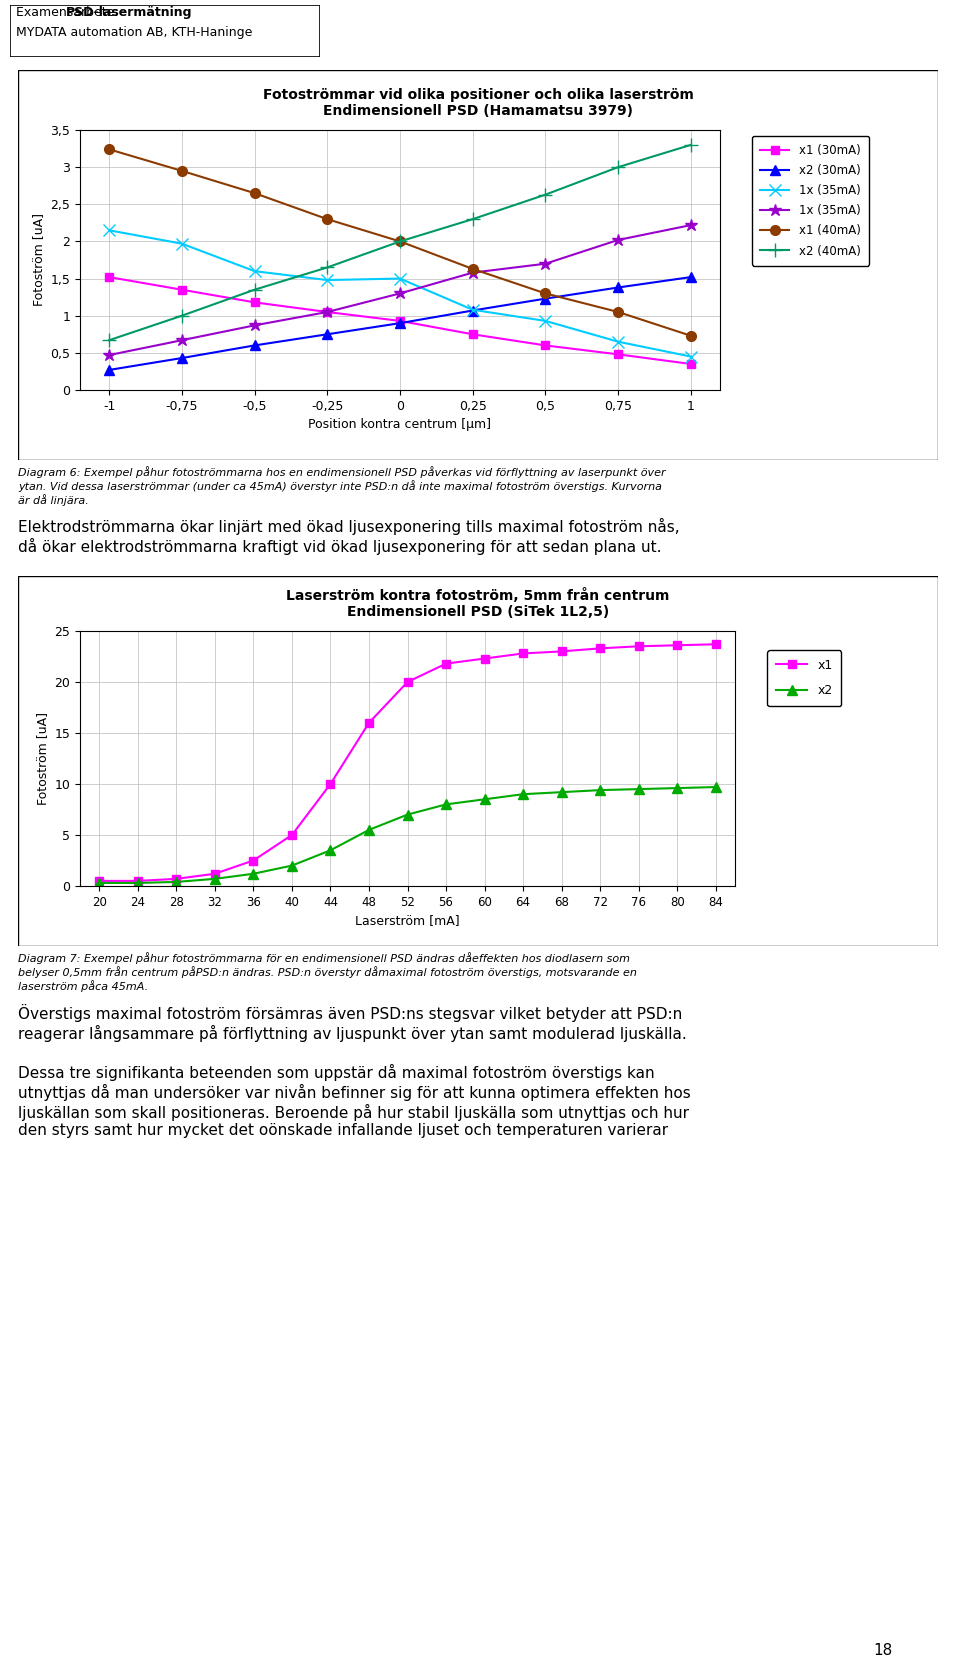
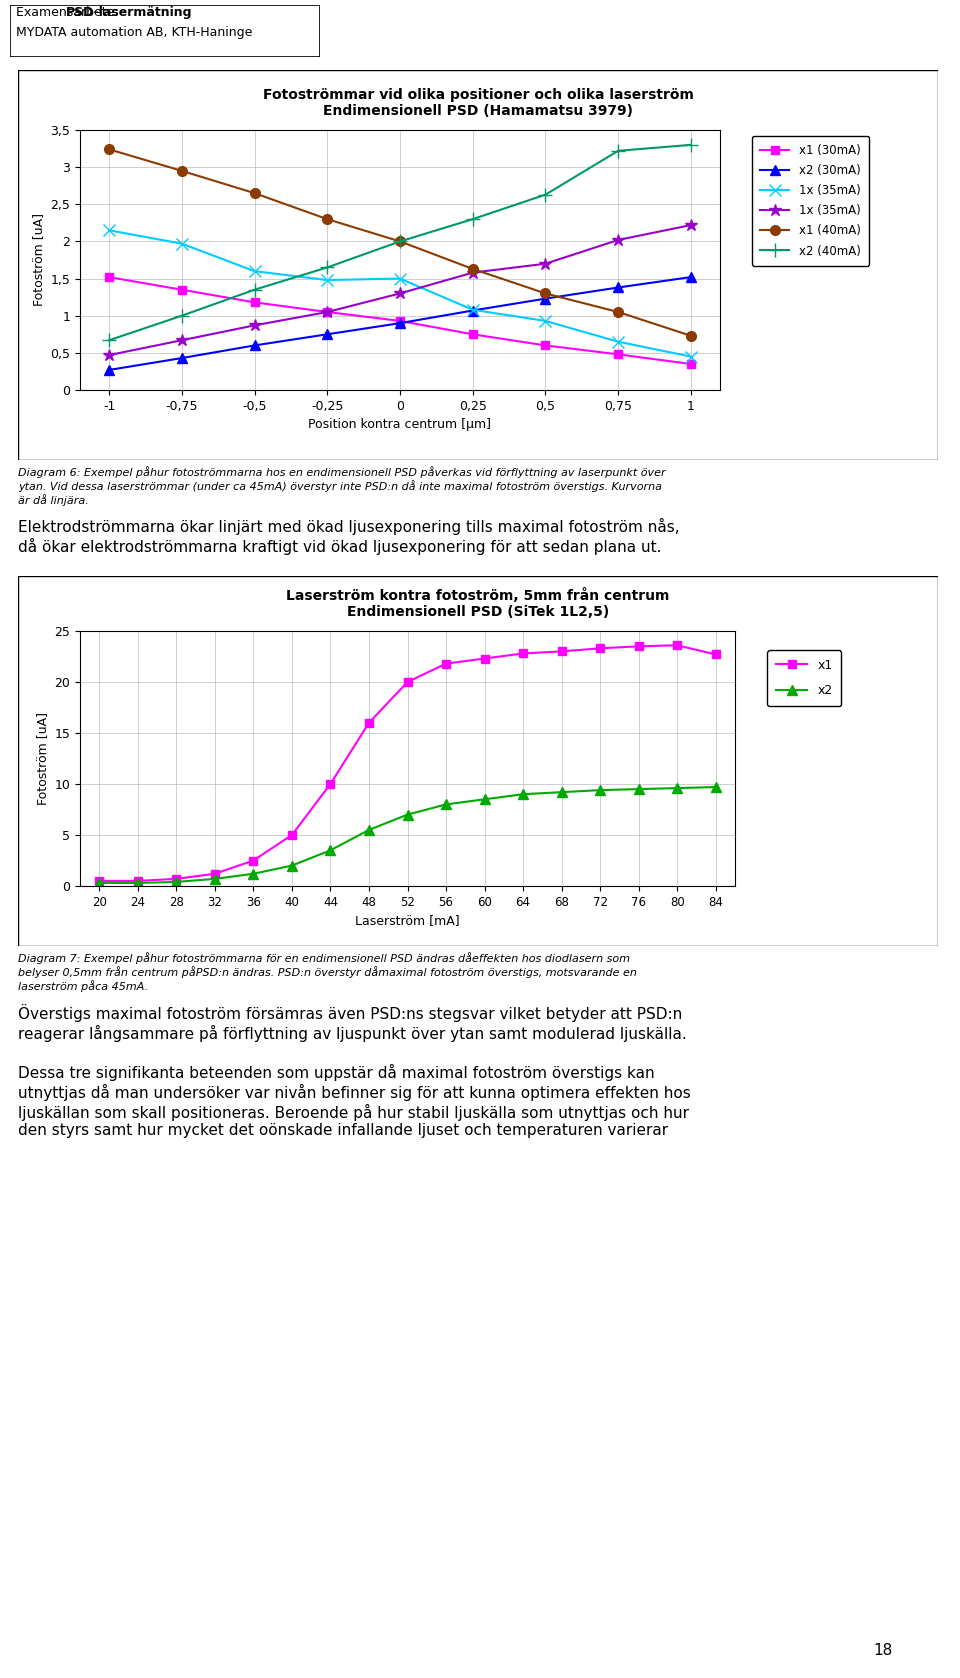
x2 (40mA)/0,75: 3,00 -> 3,22
x1/84: 23.7 -> 22.7
